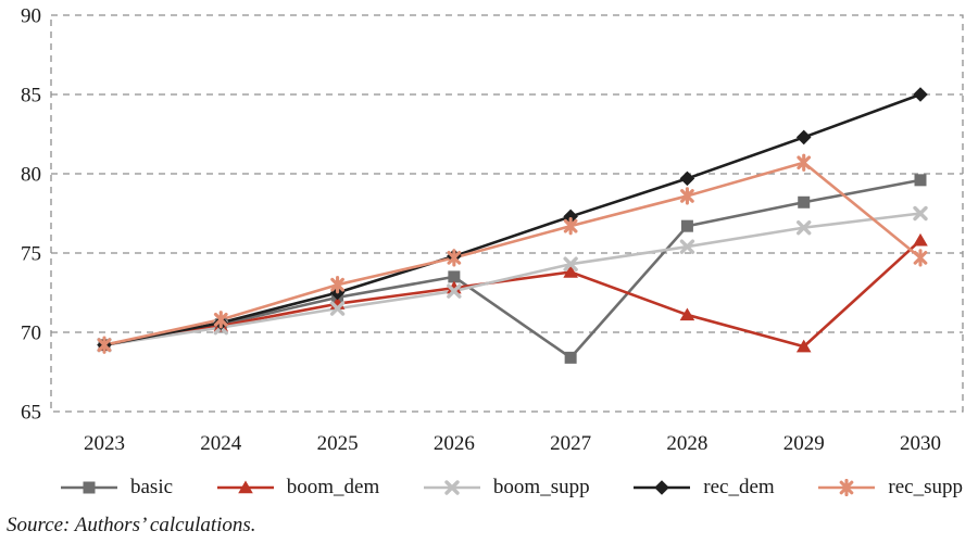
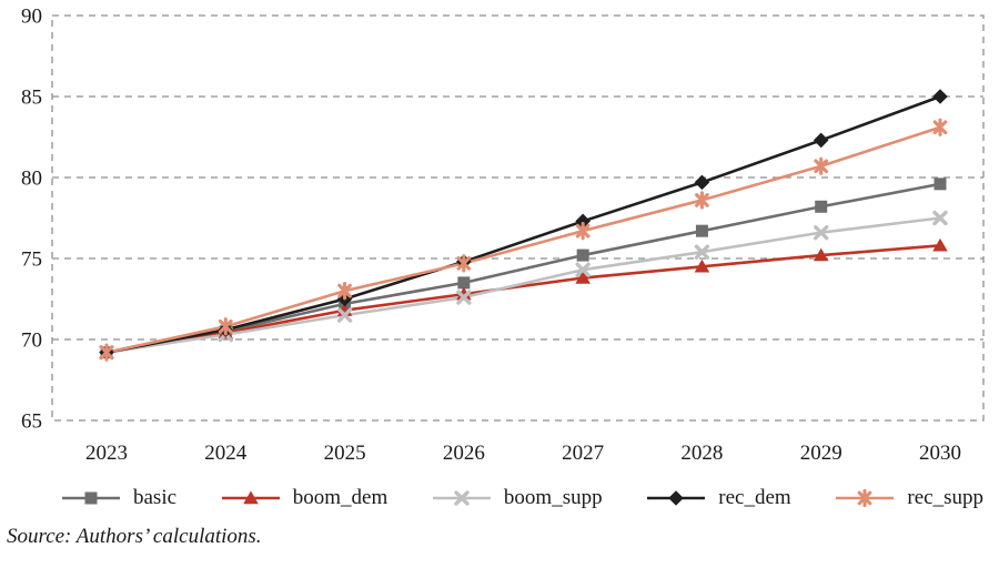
basic/2027: 68.4 -> 75.2
boom_dem/2028: 71.1 -> 74.5
boom_dem/2029: 69.1 -> 75.2
rec_supp/2030: 74.7 -> 83.1
